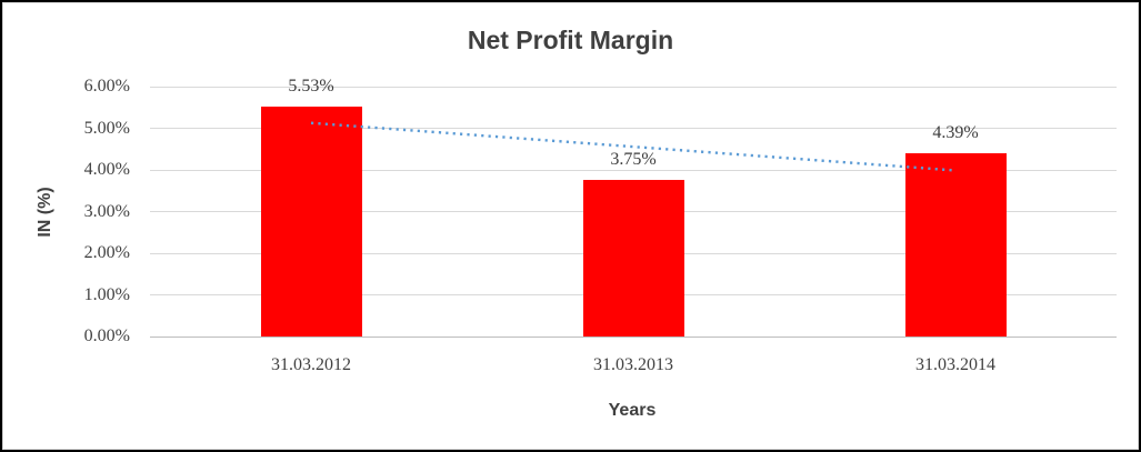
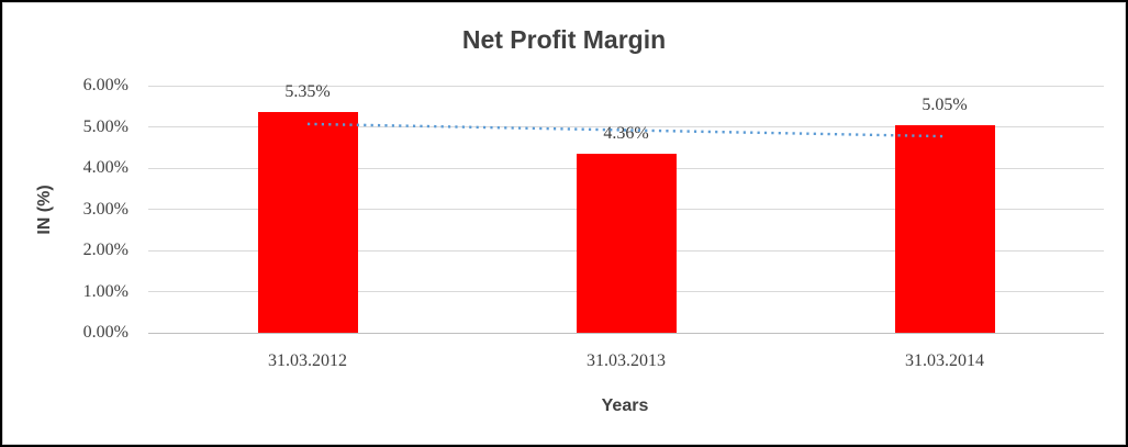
31.03.2012: 5.53% -> 5.35%
31.03.2013: 3.75% -> 4.36%
31.03.2014: 4.39% -> 5.05%
